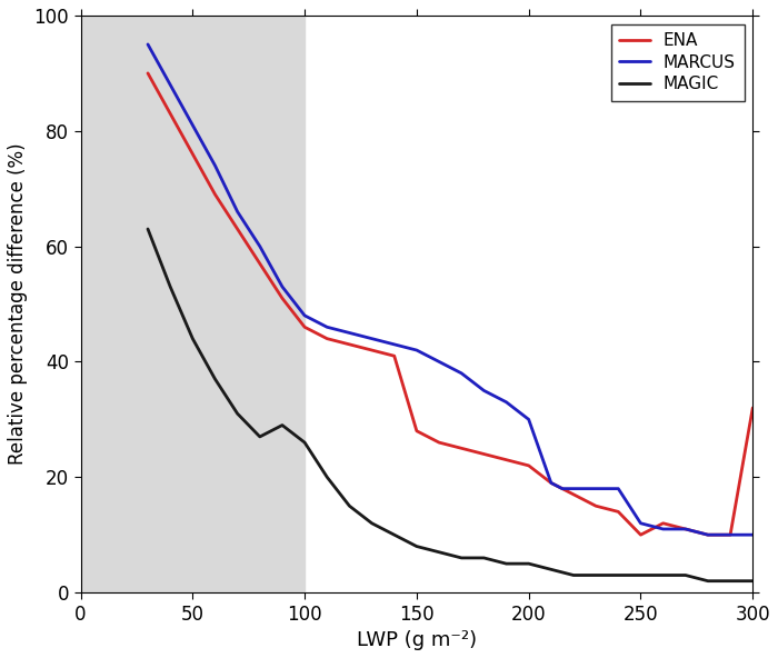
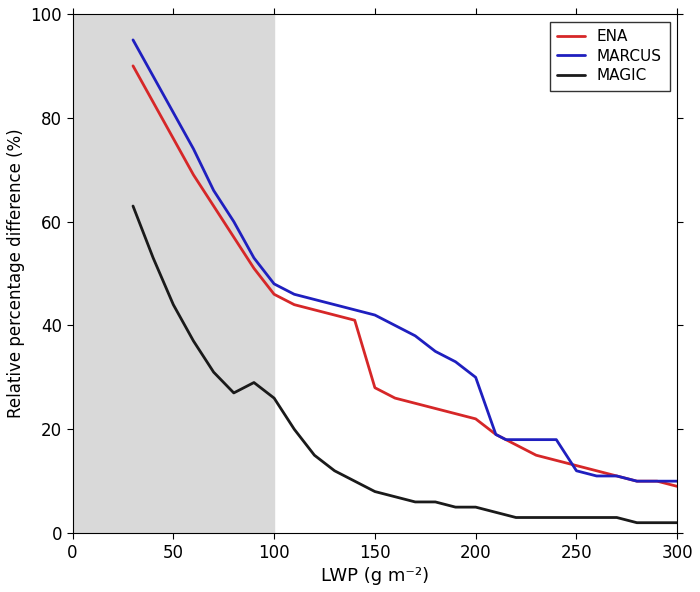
ENA/250: 10 -> 13
ENA/300: 32 -> 9
